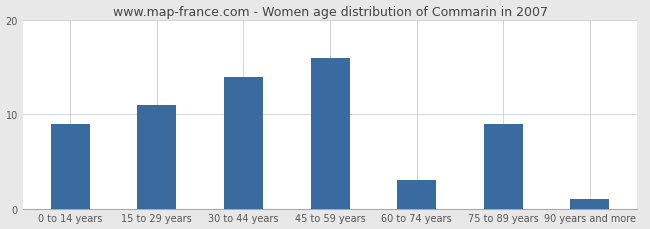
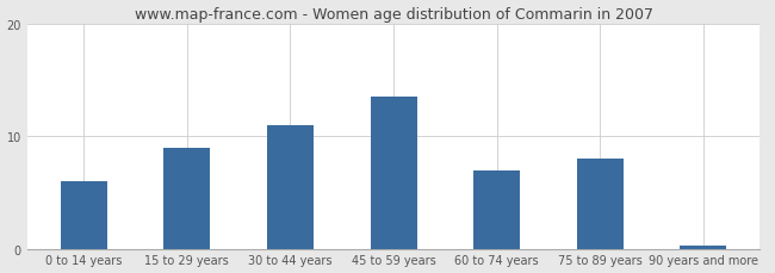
0 to 14 years: 9.0 -> 6.0
15 to 29 years: 11.0 -> 9.0
30 to 44 years: 14.0 -> 11.0
45 to 59 years: 16.0 -> 13.5
60 to 74 years: 3.0 -> 7.0
75 to 89 years: 9.0 -> 8.0
90 years and more: 1.0 -> 0.3
